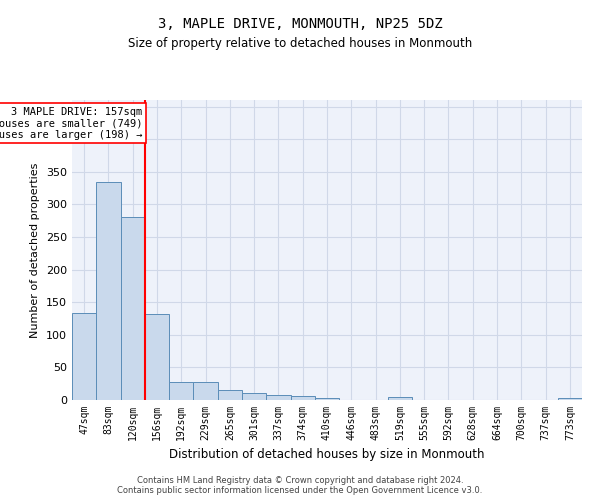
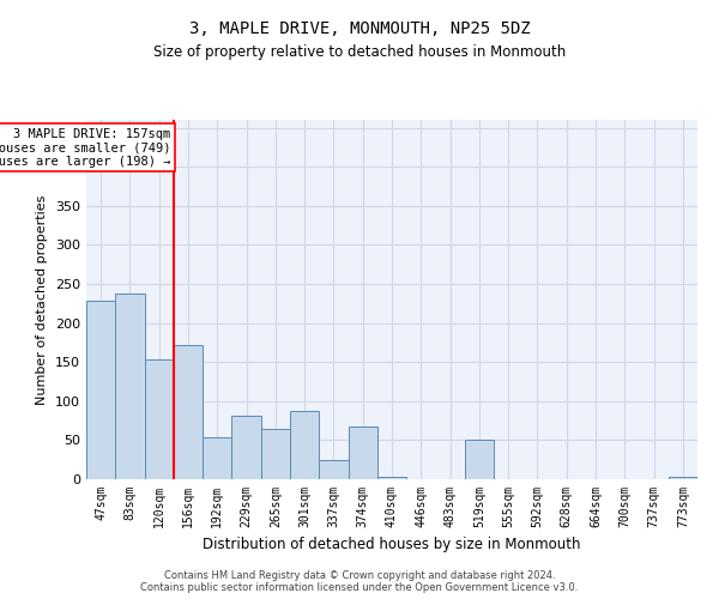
47sqm: 134 -> 228
83sqm: 335 -> 238
120sqm: 281 -> 154
156sqm: 132 -> 172
192sqm: 27 -> 54
229sqm: 27 -> 82
265sqm: 15 -> 64
301sqm: 11 -> 88
337sqm: 7 -> 24
374sqm: 6 -> 68
519sqm: 4 -> 50
